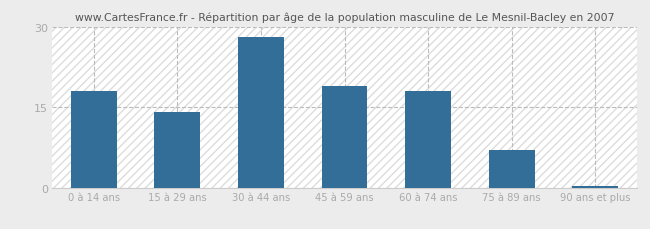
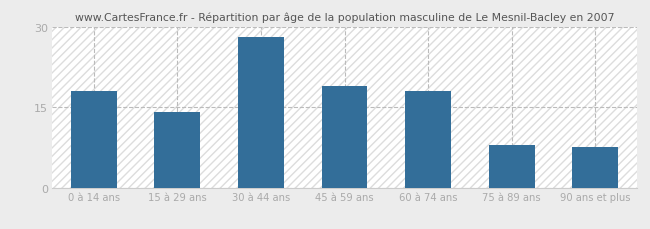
75 à 89 ans: 7.0 -> 8.0
90 ans et plus: 0.3 -> 7.6
